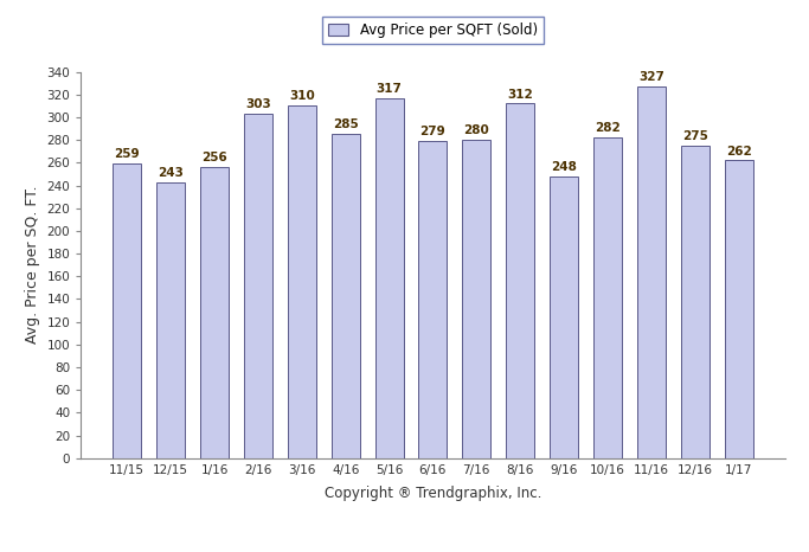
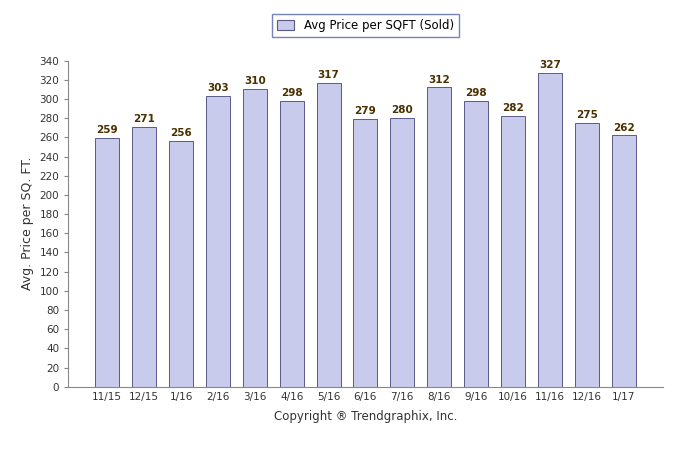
12/15: 243 -> 271
4/16: 285 -> 298
9/16: 248 -> 298
